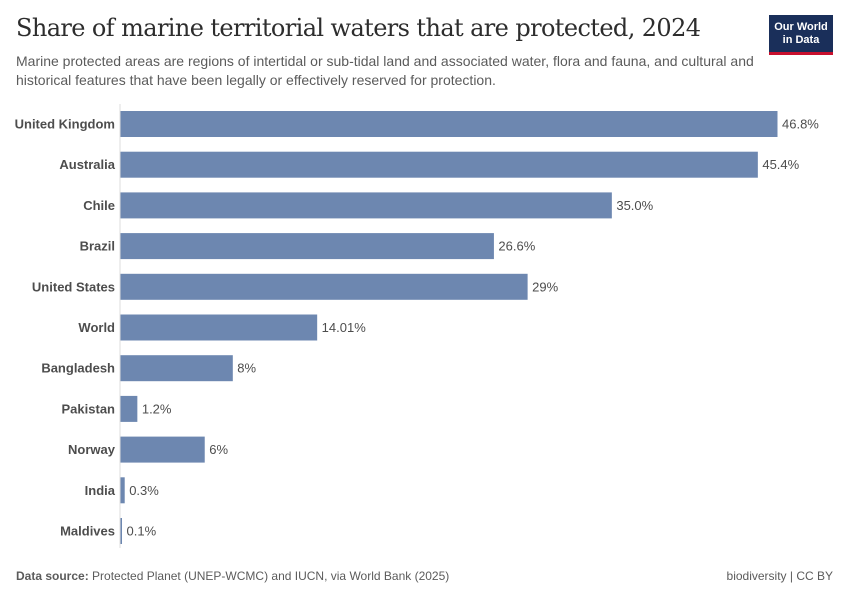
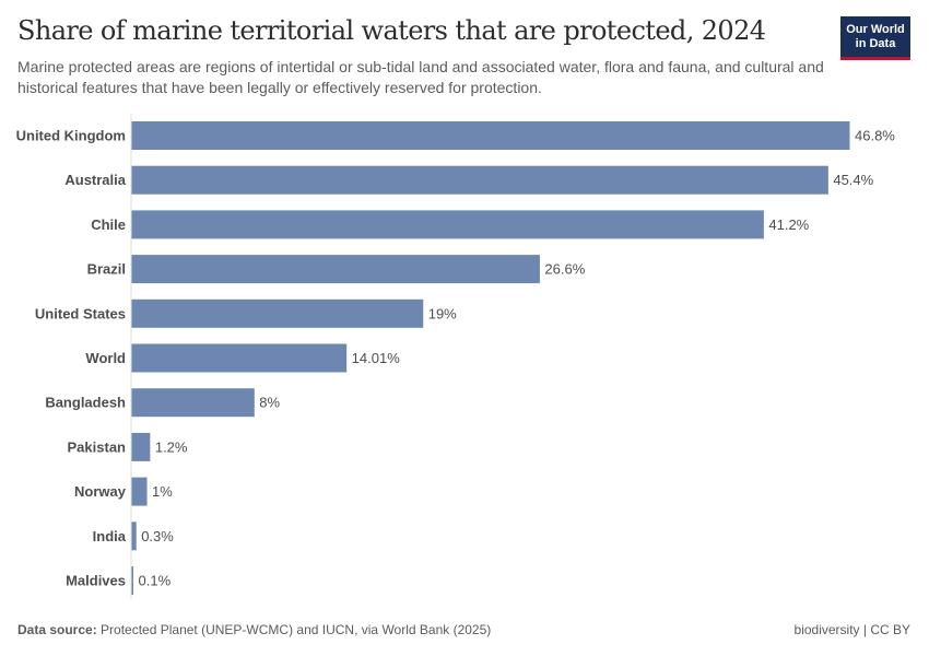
Chile: 35.0% -> 41.2%
United States: 29% -> 19%
Norway: 6% -> 1%
